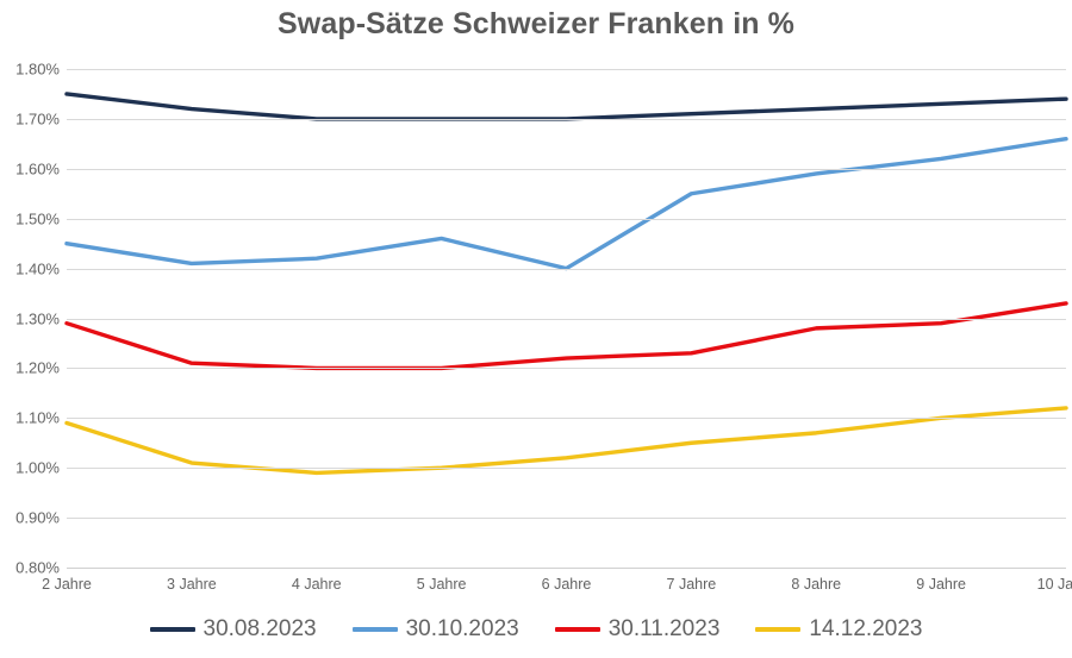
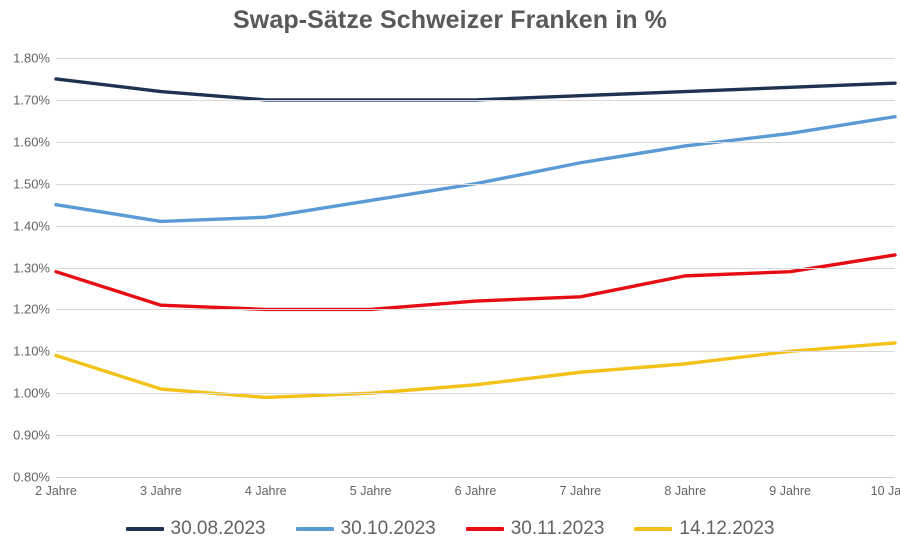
30.10.2023/6 Jahre: 1.40% -> 1.50%
